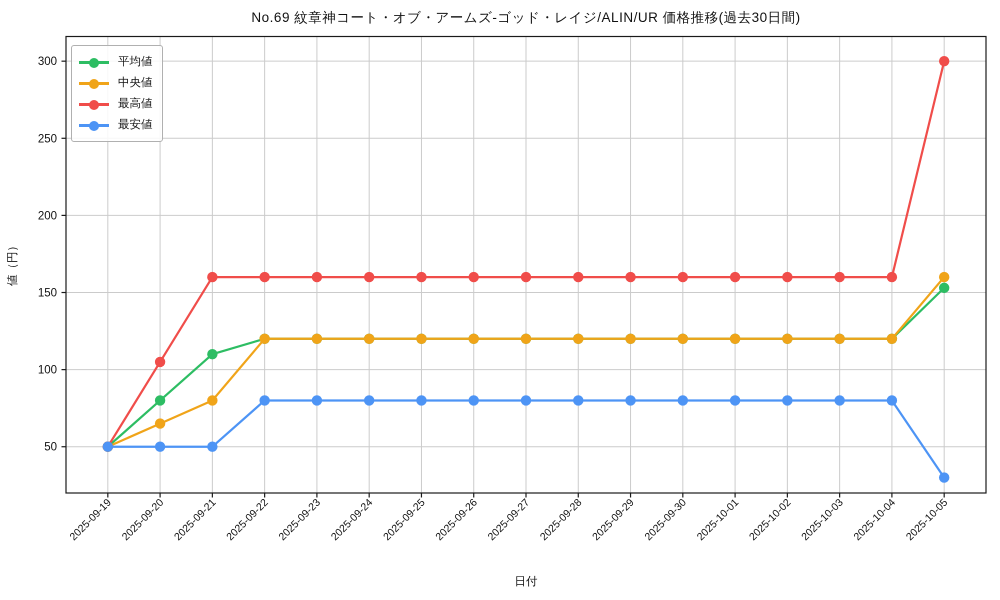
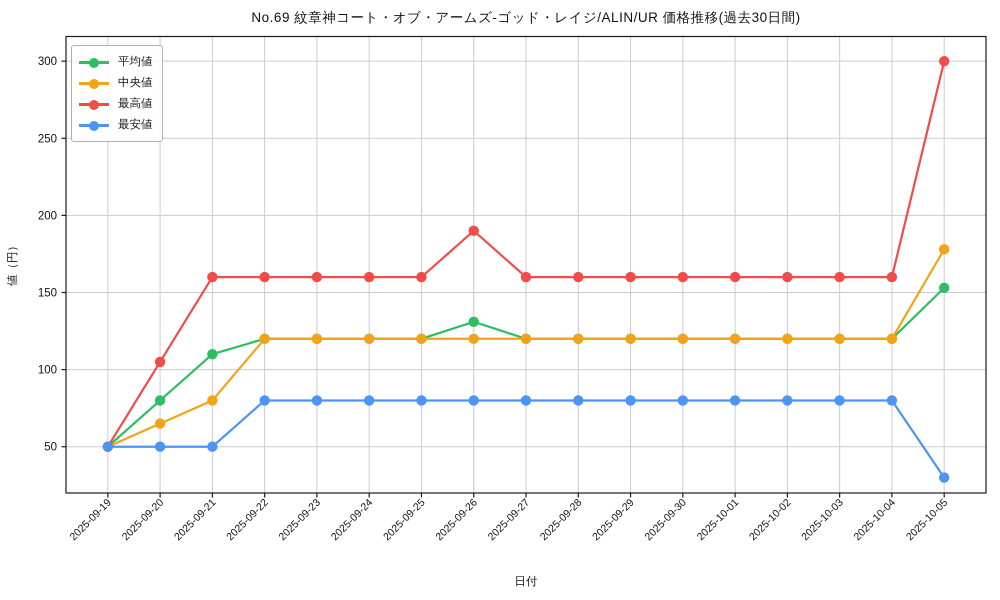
平均値/2025-09-26: 120 -> 131
最高値/2025-09-26: 160 -> 190
中央値/2025-10-05: 160 -> 178
